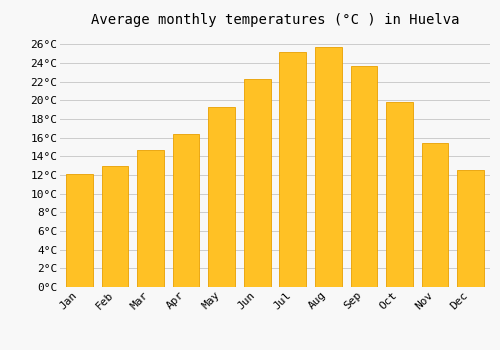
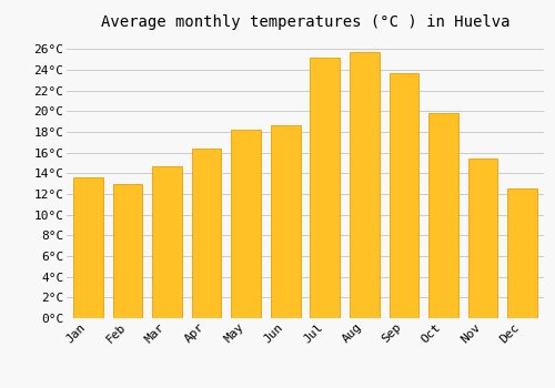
Jan: 12.1°C -> 13.6°C
May: 19.3°C -> 18.2°C
Jun: 22.3°C -> 18.6°C
